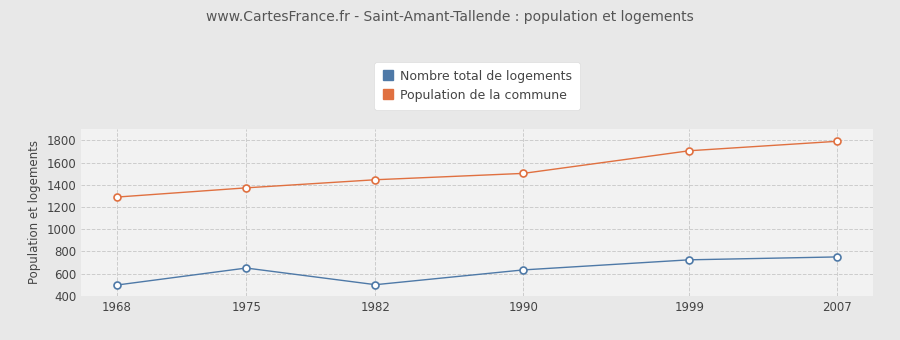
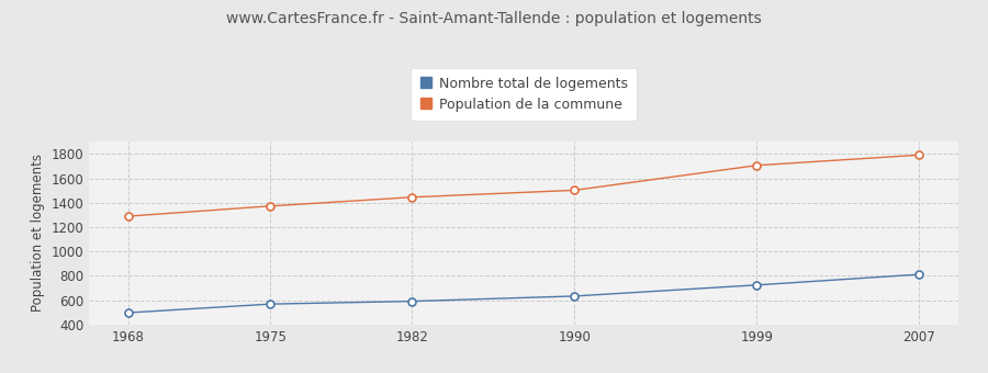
Nombre total de logements/1975: 650 -> 570
Nombre total de logements/1982: 500 -> 590
Nombre total de logements/2007: 750 -> 810
